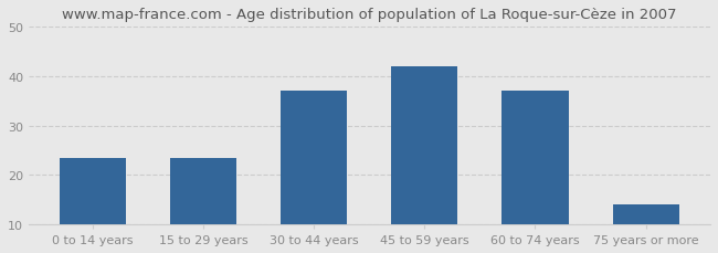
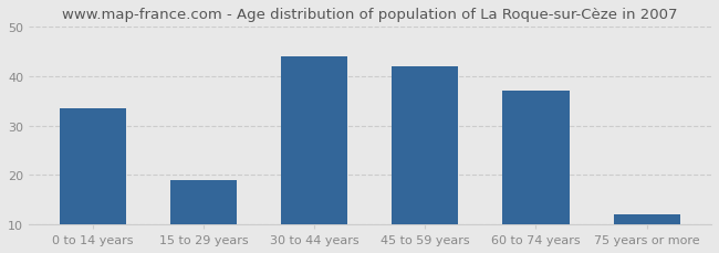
0 to 14 years: 23.5 -> 33.5
15 to 29 years: 23.5 -> 19.0
30 to 44 years: 37.0 -> 44.0
75 years or more: 14.0 -> 12.0
